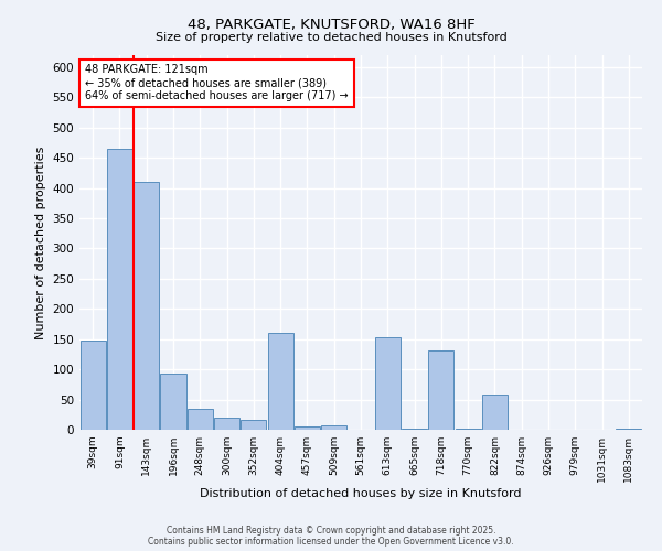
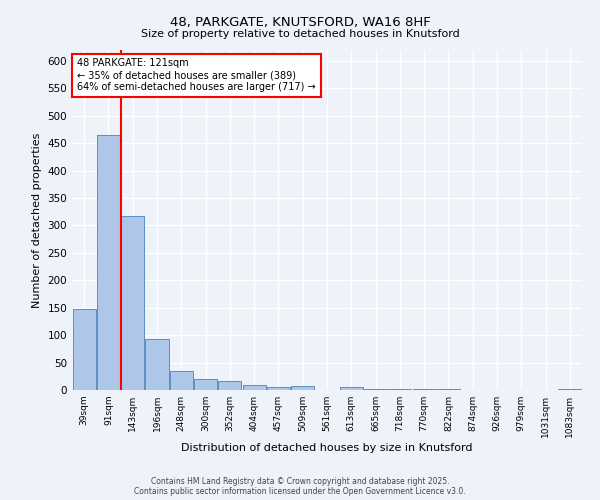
143sqm: 410 -> 318
404sqm: 160 -> 10
613sqm: 154 -> 5
718sqm: 132 -> 1
822sqm: 58 -> 1
